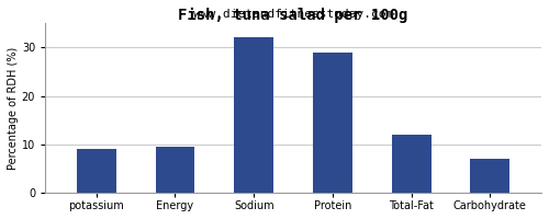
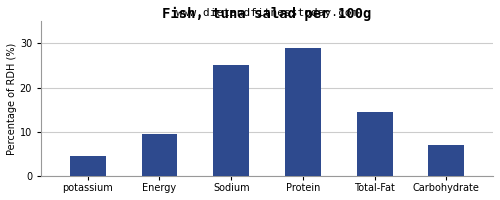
potassium: 9.0 -> 4.5
Sodium: 32.0 -> 25.0
Total-Fat: 12.0 -> 14.5
